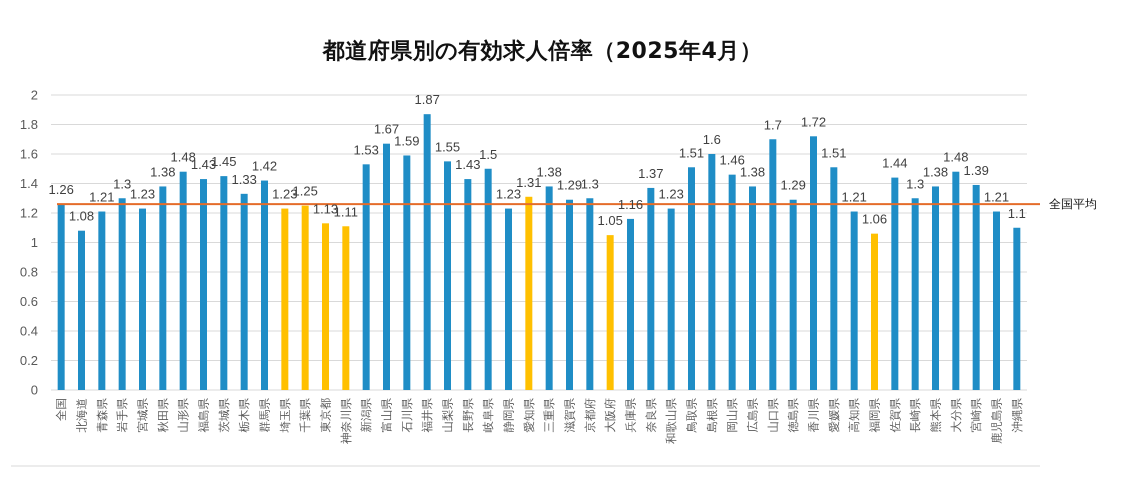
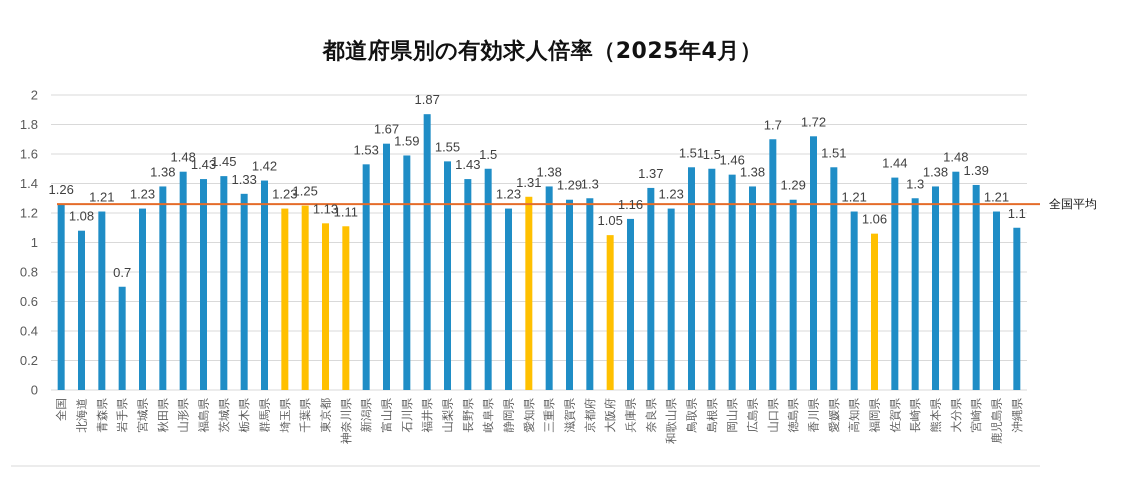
岩手県: 1.3 -> 0.7
島根県: 1.6 -> 1.5
